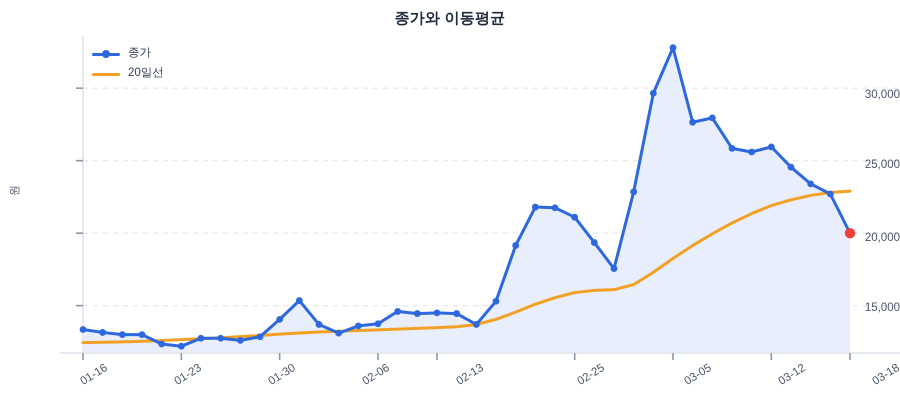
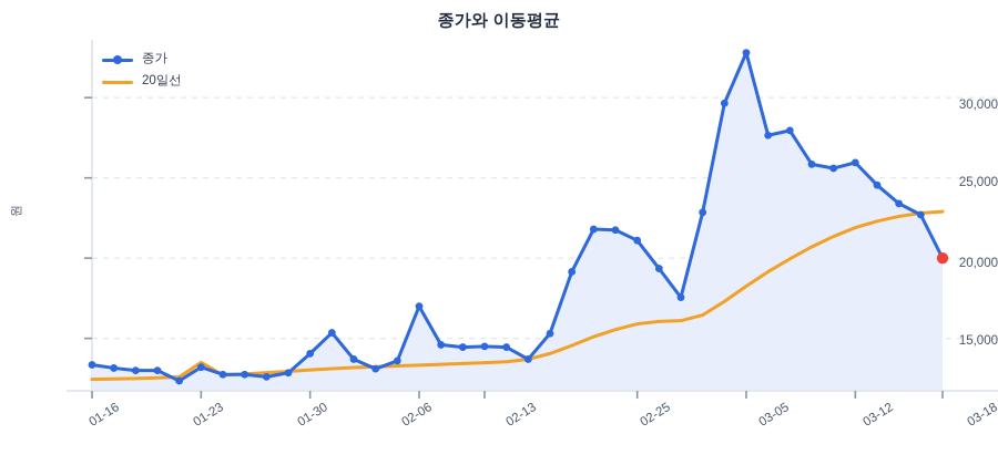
종가/01-23: 12200 -> 13200
20일선/01-23: 12600 -> 13500
종가/02-06: 13800 -> 17000
